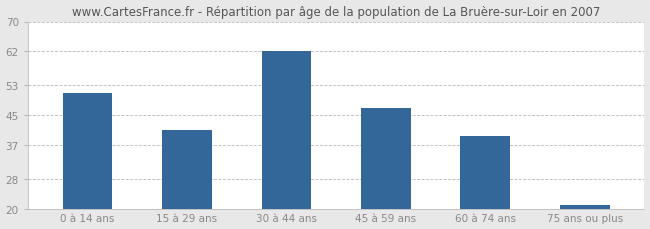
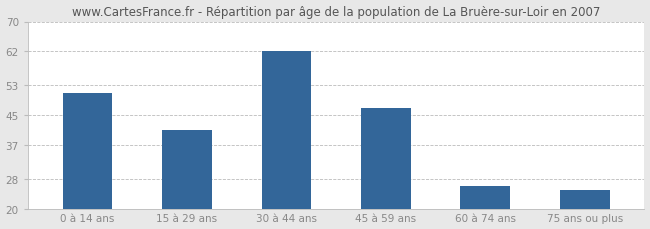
60 à 74 ans: 39.5 -> 26.0
75 ans ou plus: 21.0 -> 25.0
